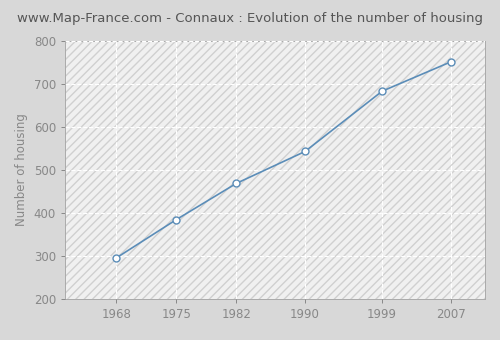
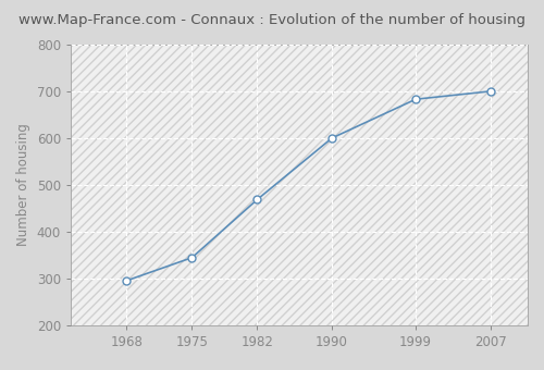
1975: 385 -> 345
1990: 543 -> 600
2007: 751 -> 700
